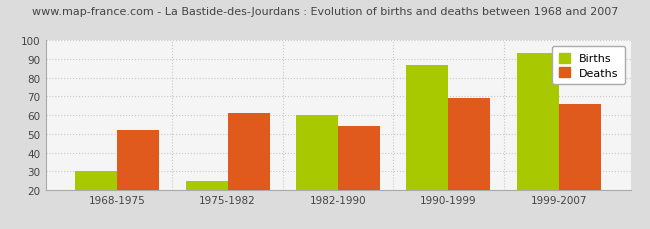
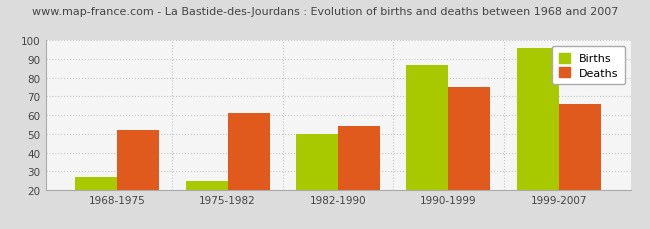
Births/1968-1975: 30 -> 27
Births/1982-1990: 60 -> 50
Deaths/1990-1999: 69 -> 75
Births/1999-2007: 93 -> 96
